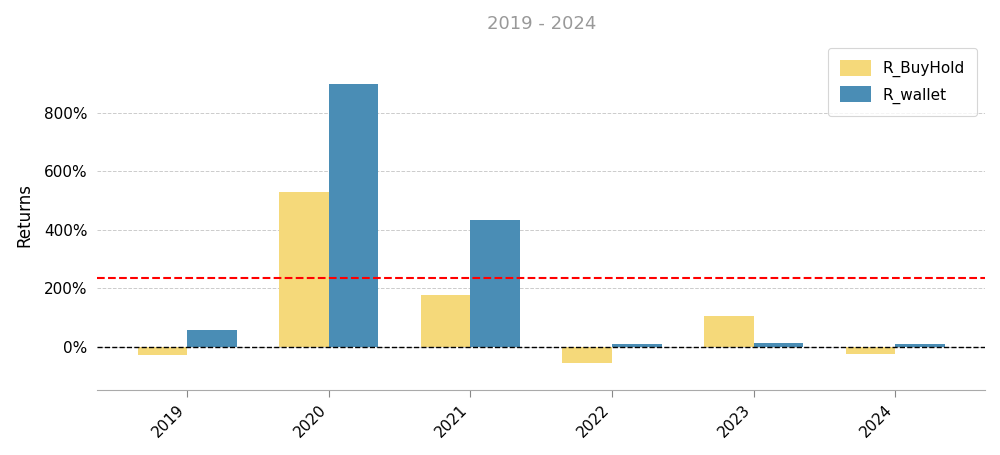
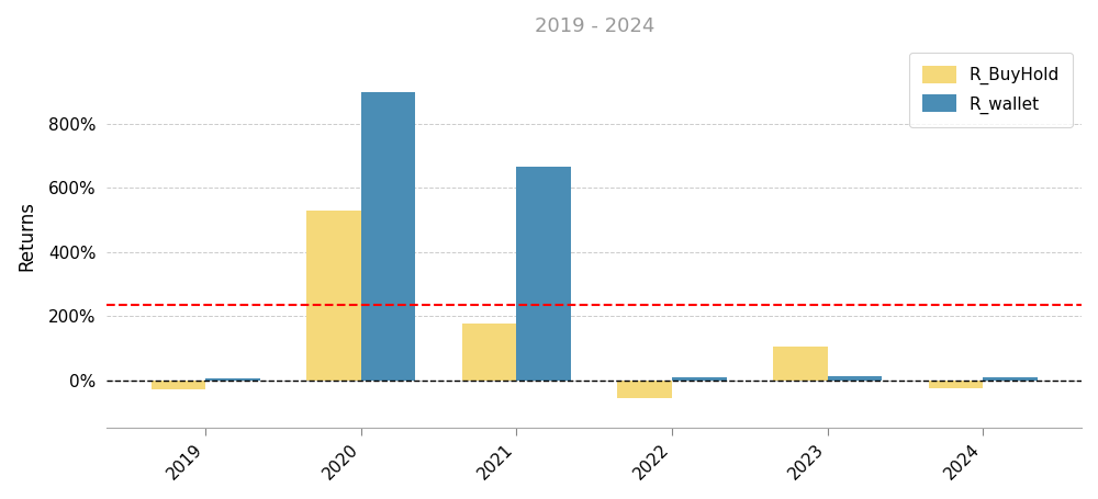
R_wallet/2019: 55% -> 5%
R_wallet/2021: 435% -> 665%
